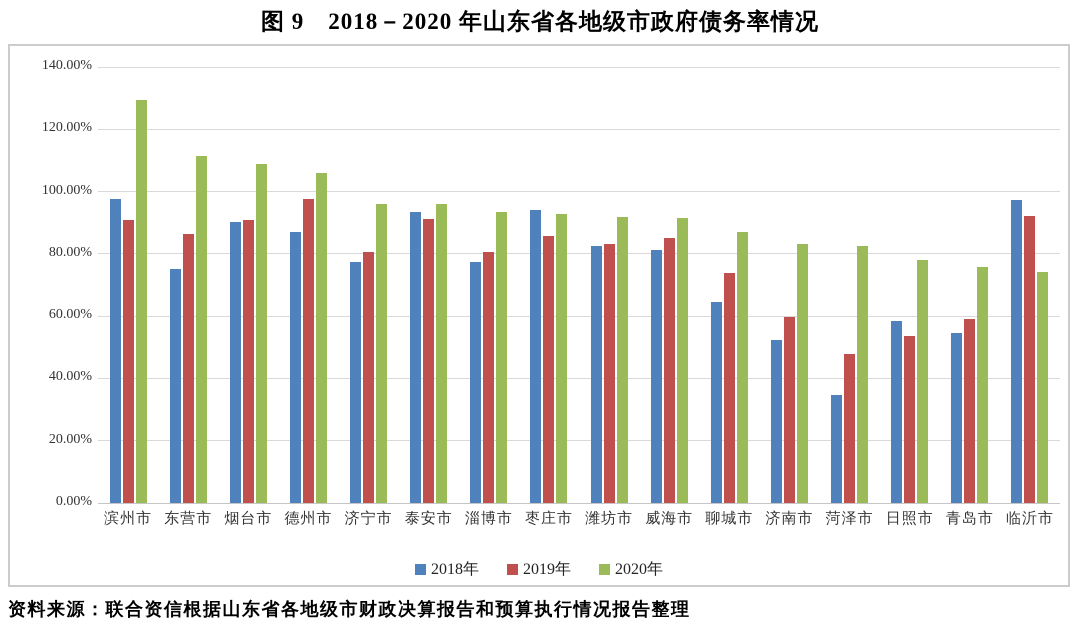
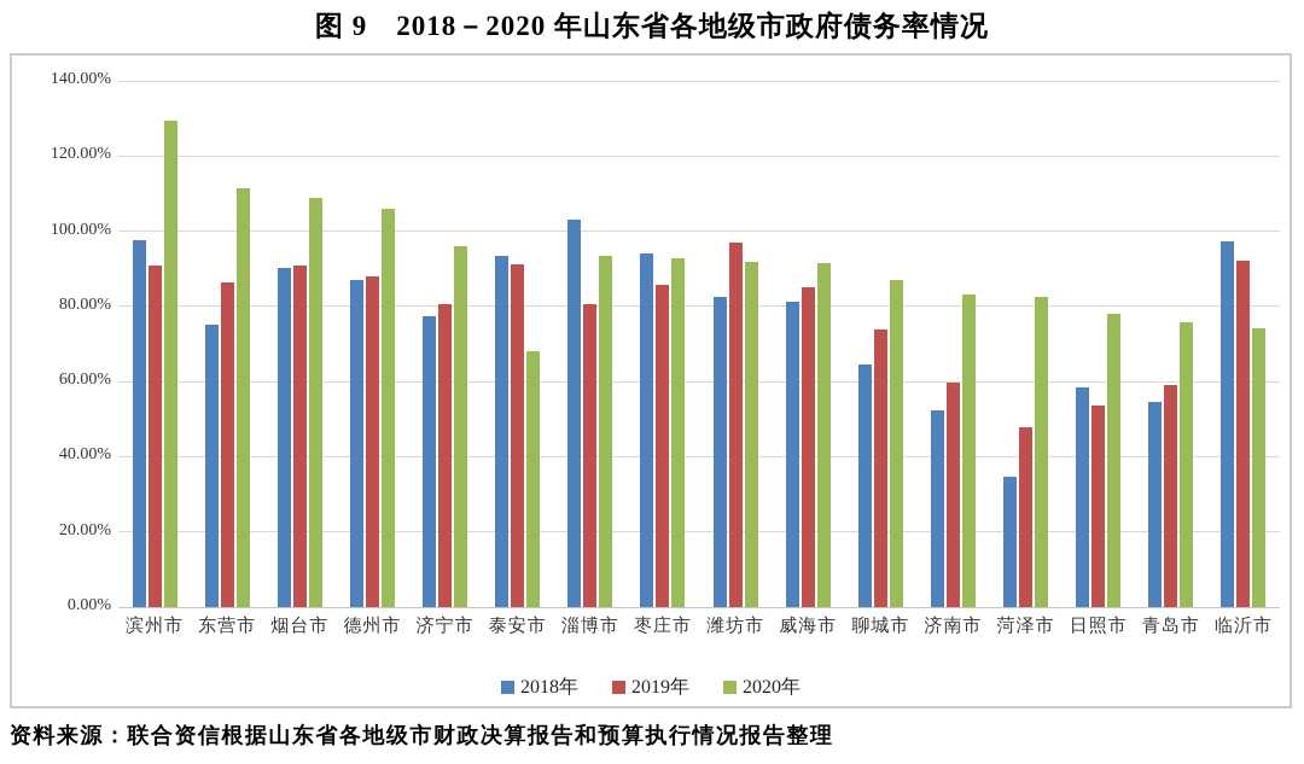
2019年/德州市: 98% -> 88%
2020年/泰安市: 96% -> 68%
2018年/淄博市: 77% -> 103%
2019年/潍坊市: 83% -> 97%
